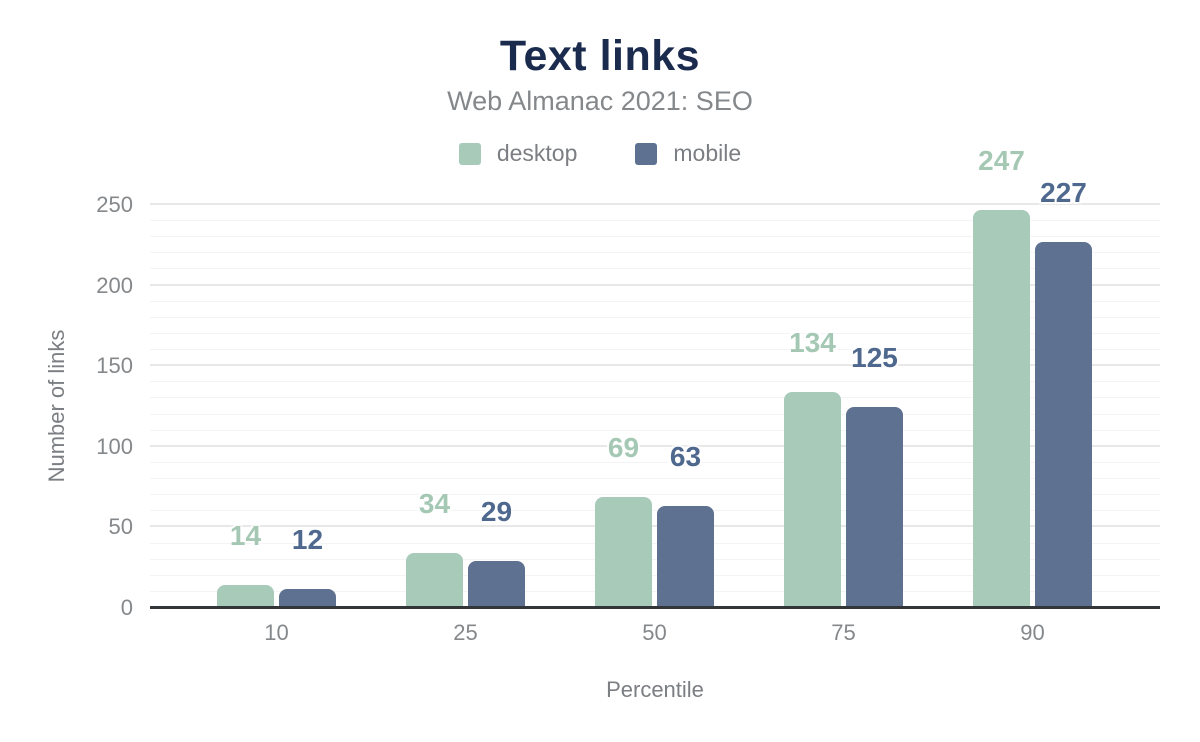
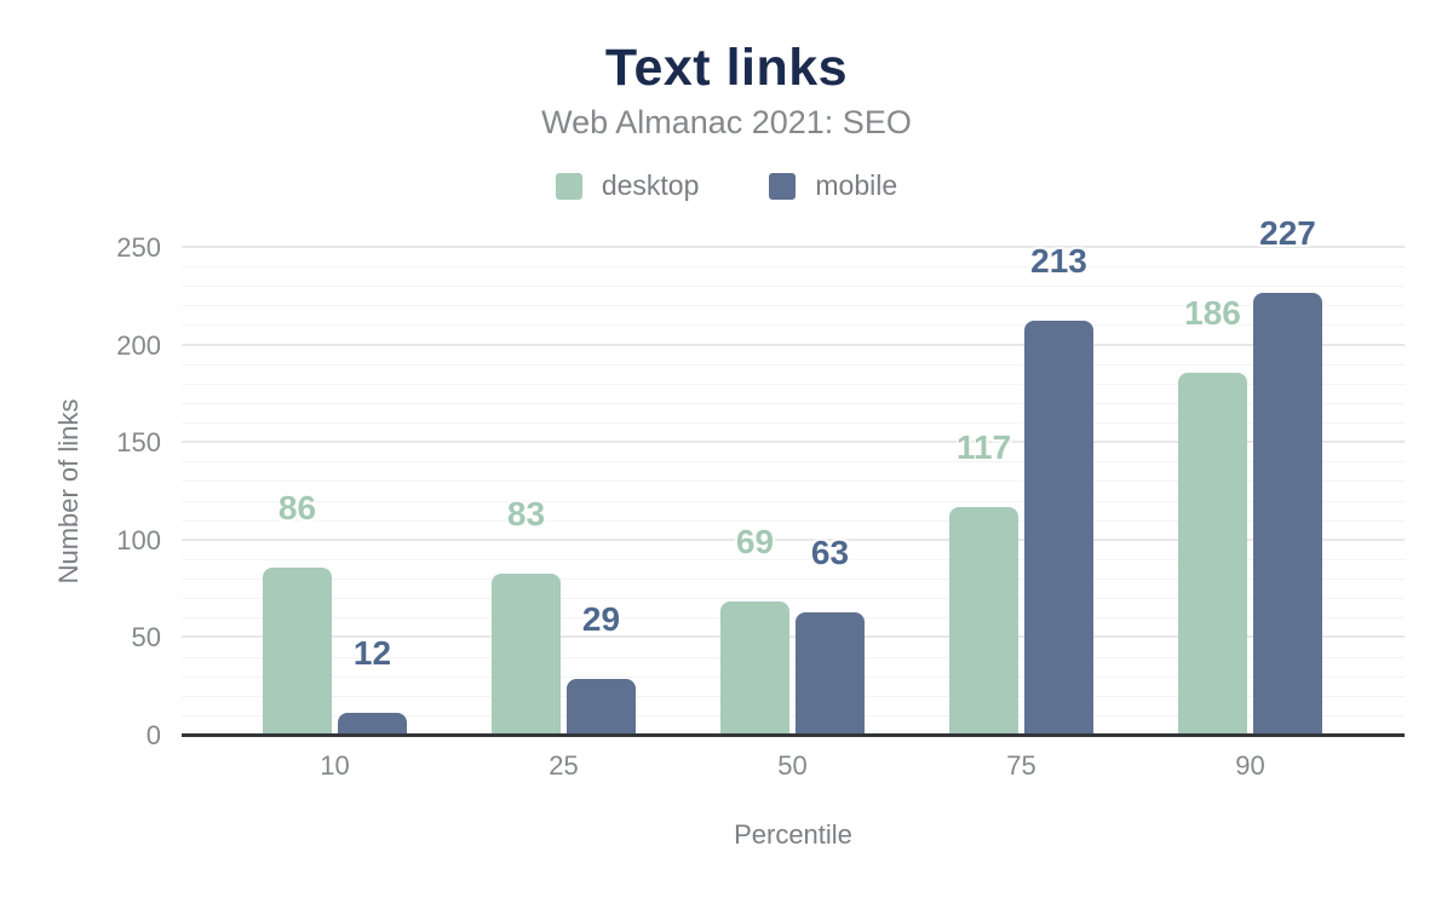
desktop/10: 14 -> 86
desktop/25: 34 -> 83
desktop/75: 134 -> 117
mobile/75: 125 -> 213
desktop/90: 247 -> 186
